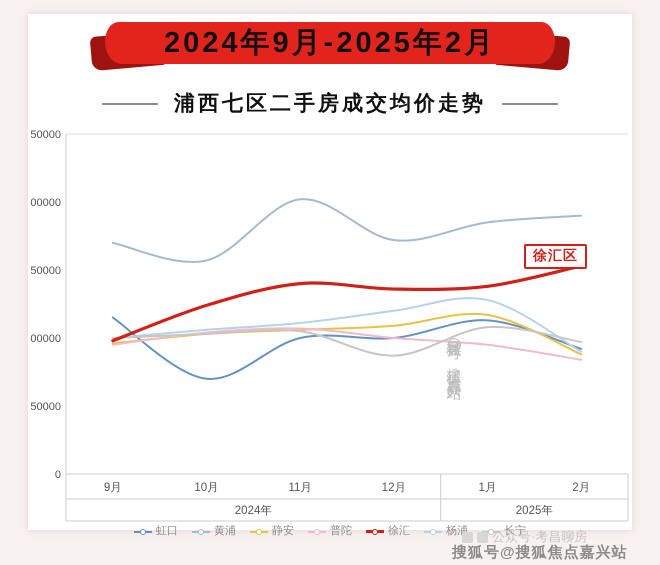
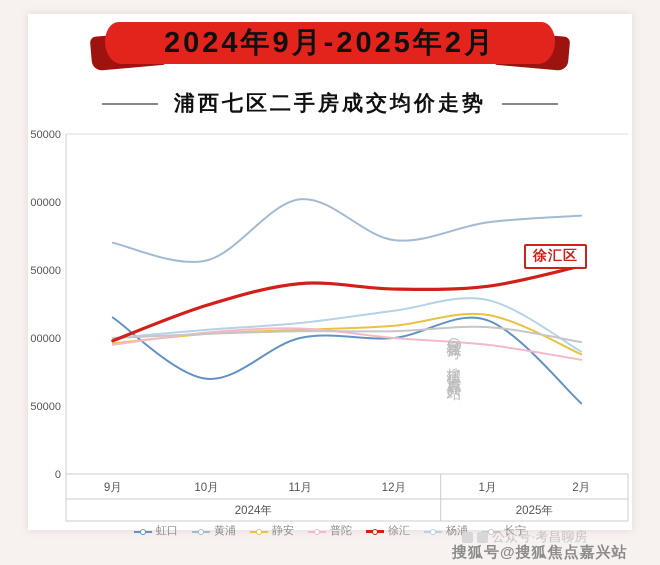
长宁/12月: 87000 -> 105000
虹口/2月: 92000 -> 52000
